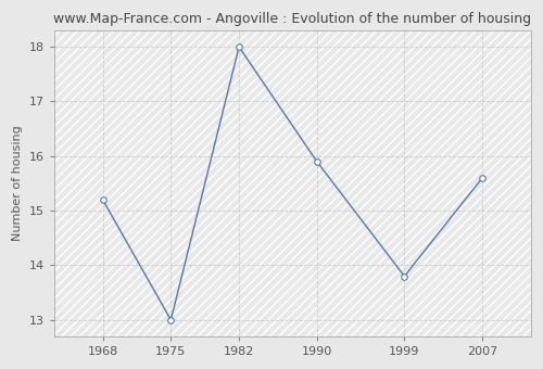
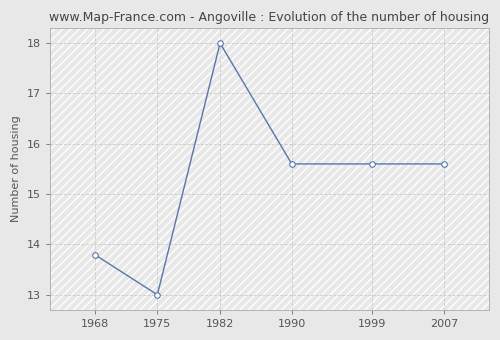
1968: 15.2 -> 13.8
1990: 15.9 -> 15.6
1999: 13.8 -> 15.6
